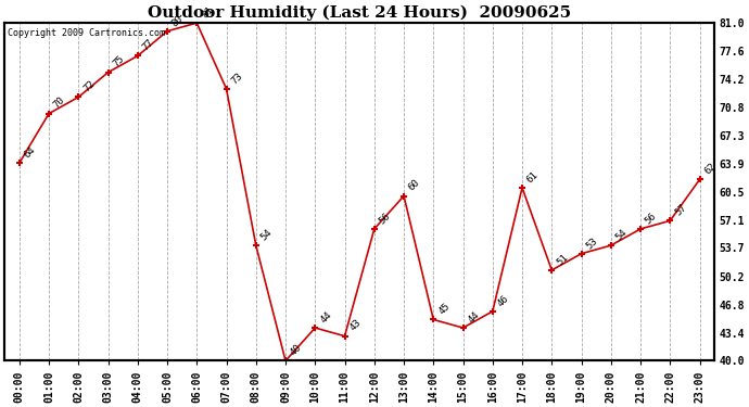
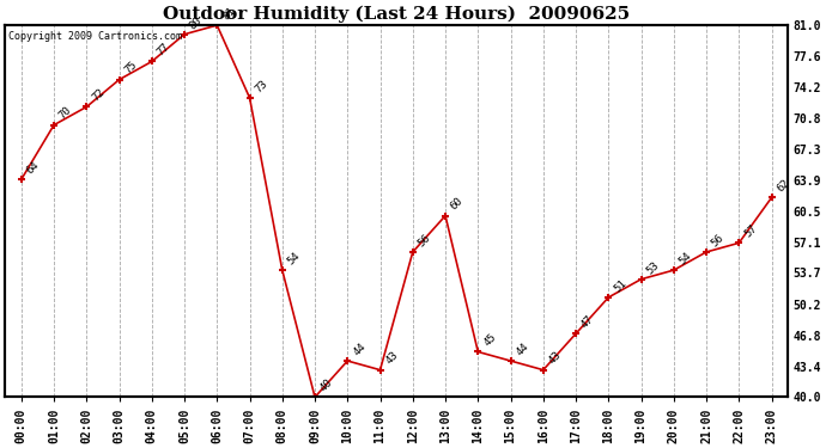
16:00: 46 -> 43
17:00: 61 -> 47
